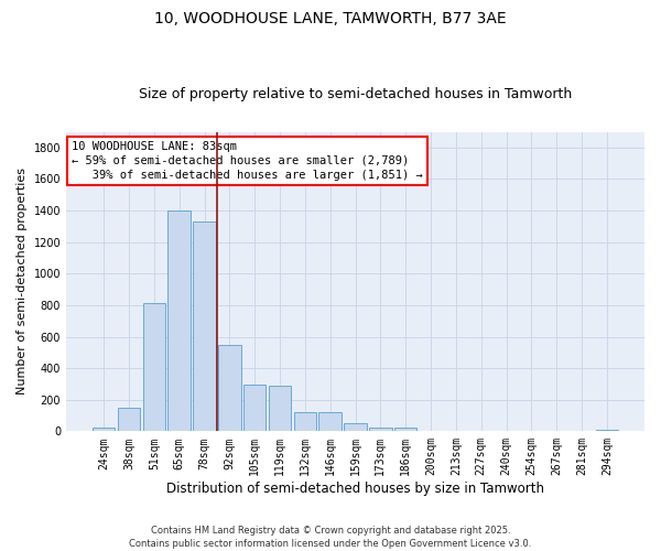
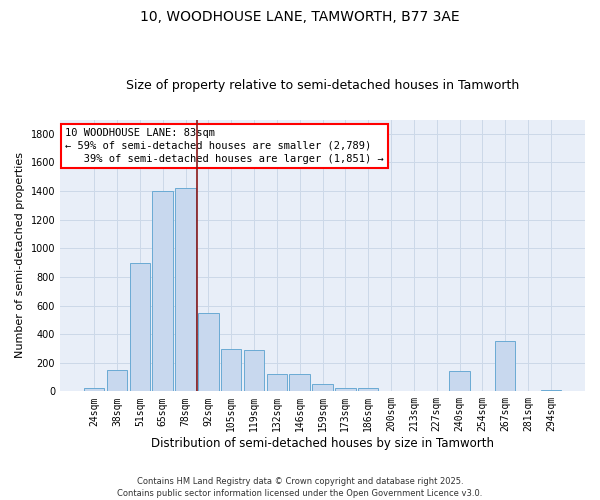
51sqm: 810 -> 900
78sqm: 1330 -> 1420
240sqm: 0 -> 140
267sqm: 0 -> 350
